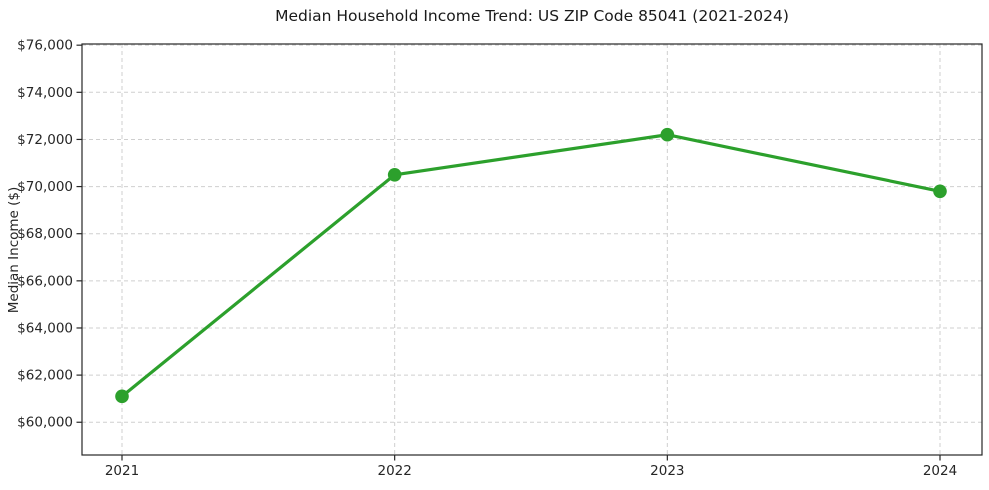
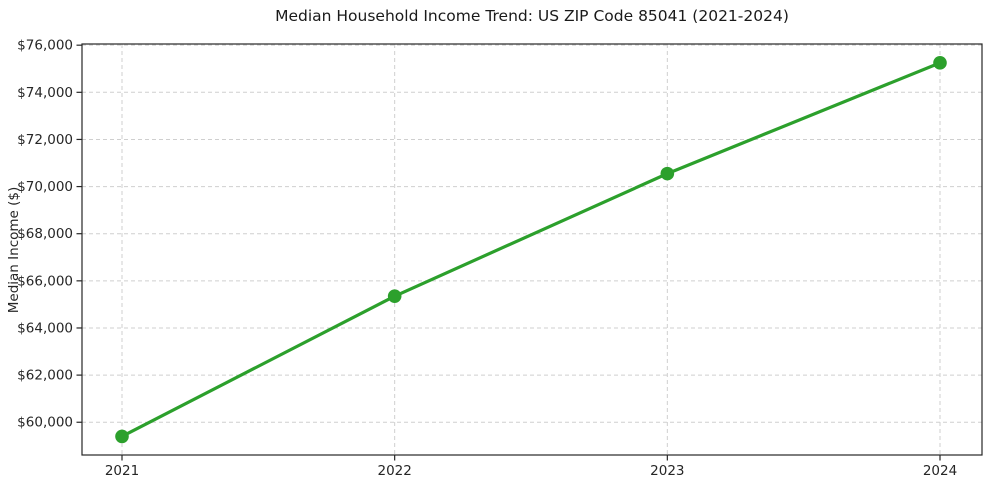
2021: $61100 -> $59400
2022: $70500 -> $65400
2023: $72200 -> $70600
2024: $69800 -> $75200
